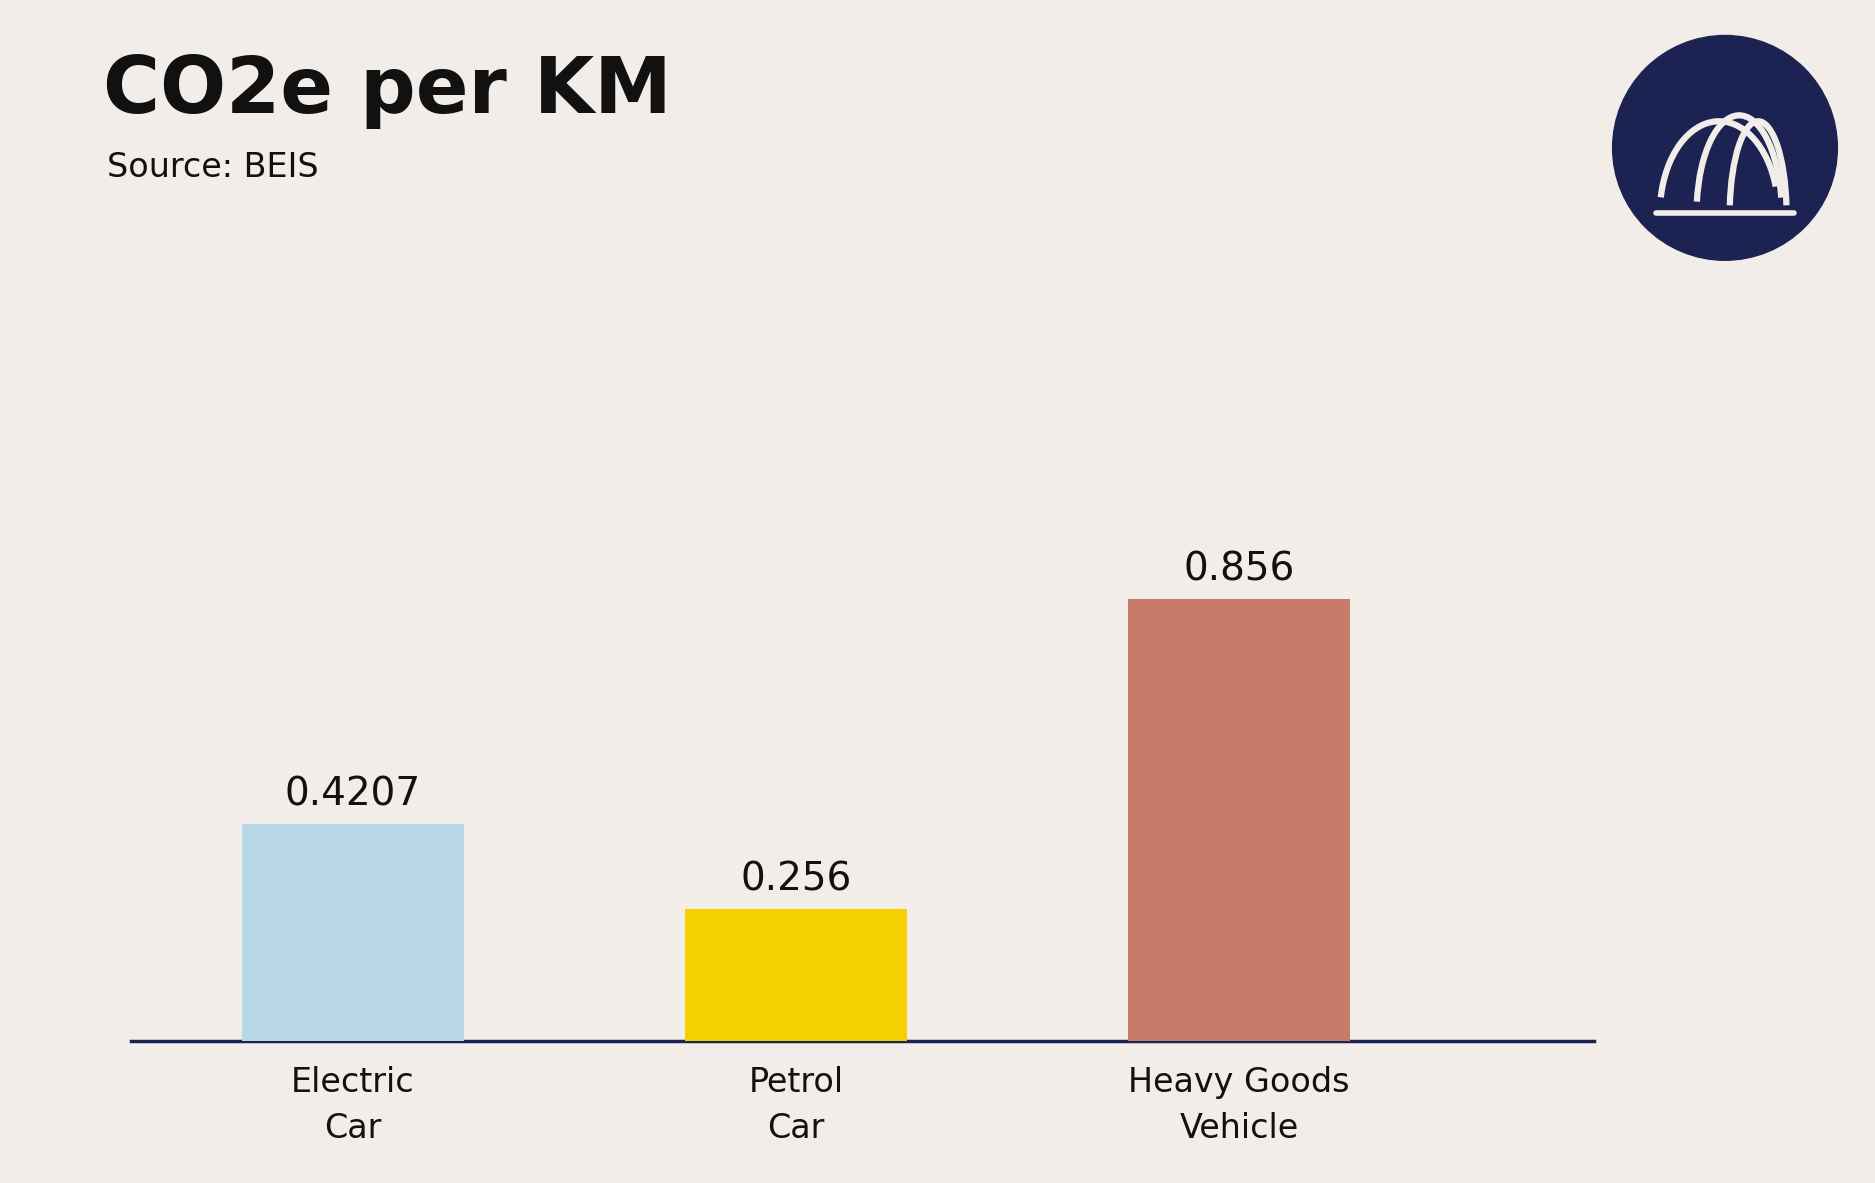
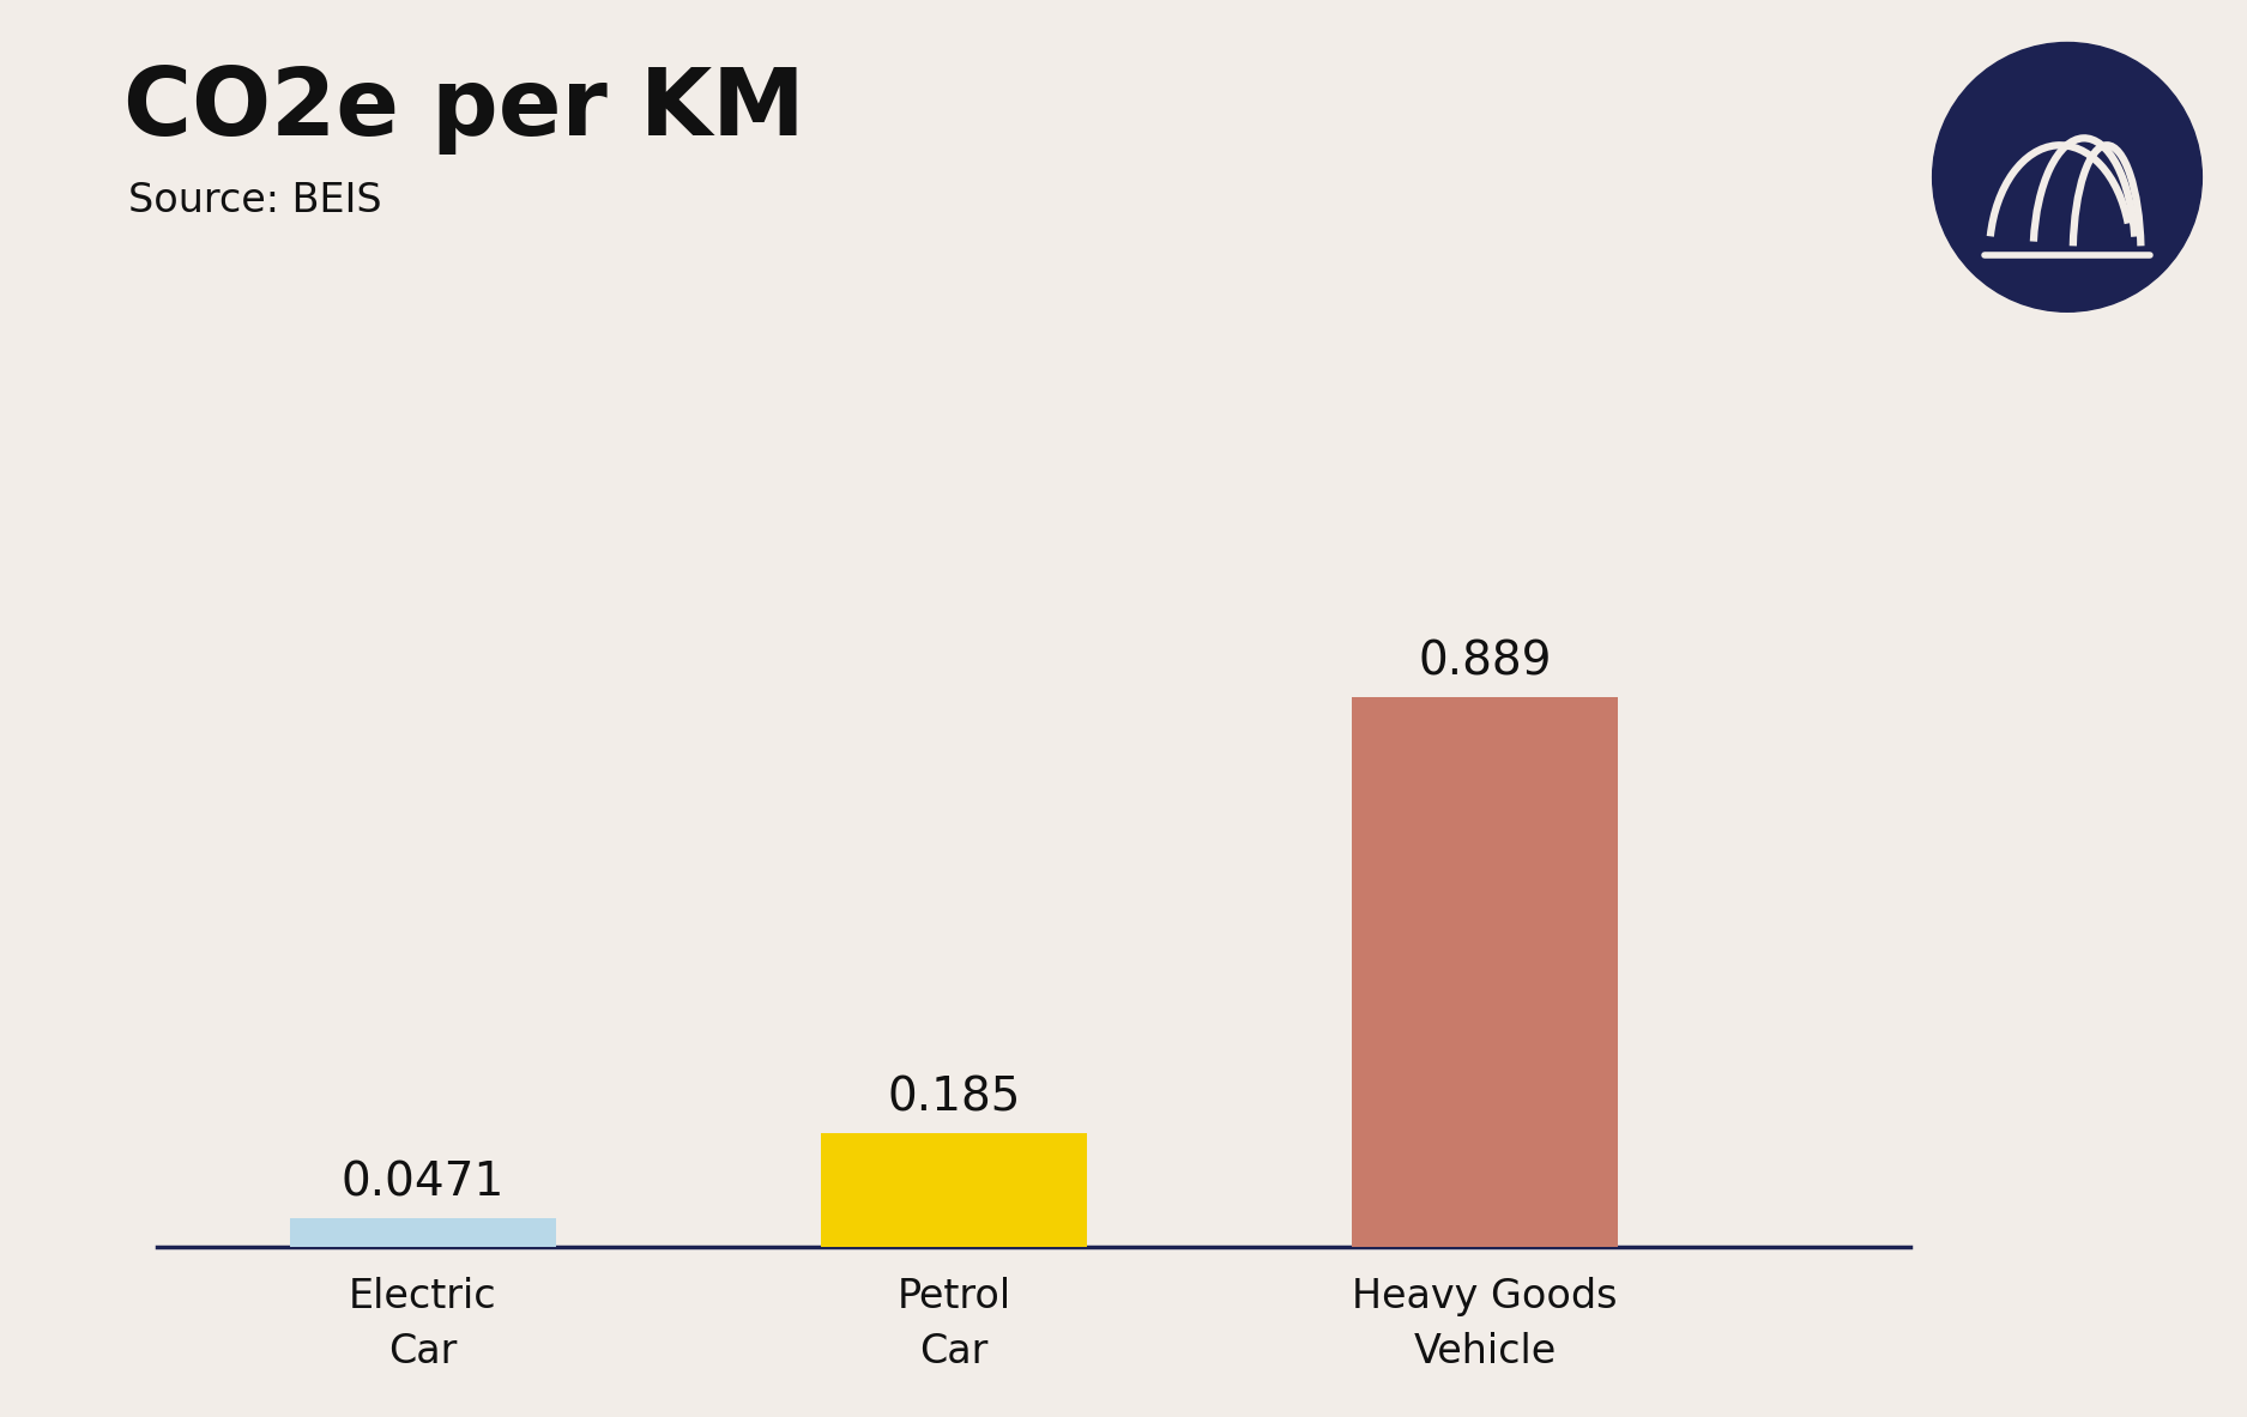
Electric Car: 0.4207 -> 0.0471
Petrol Car: 0.256 -> 0.185
Heavy Goods Vehicle: 0.856 -> 0.889
